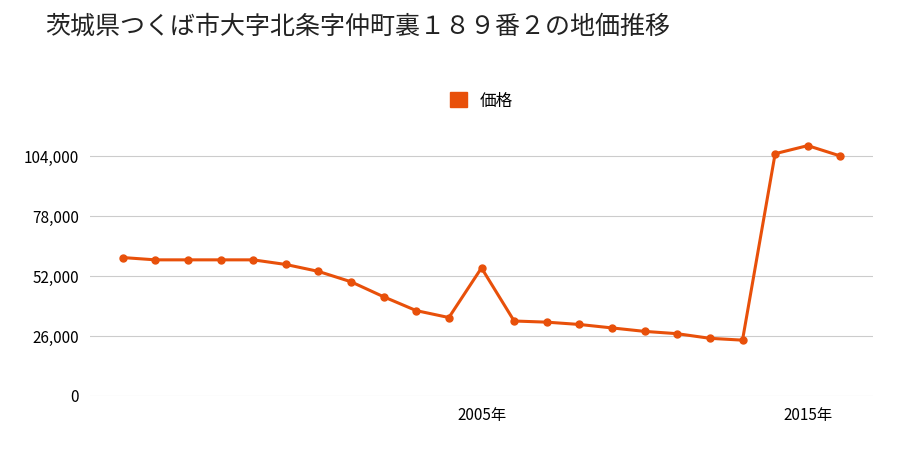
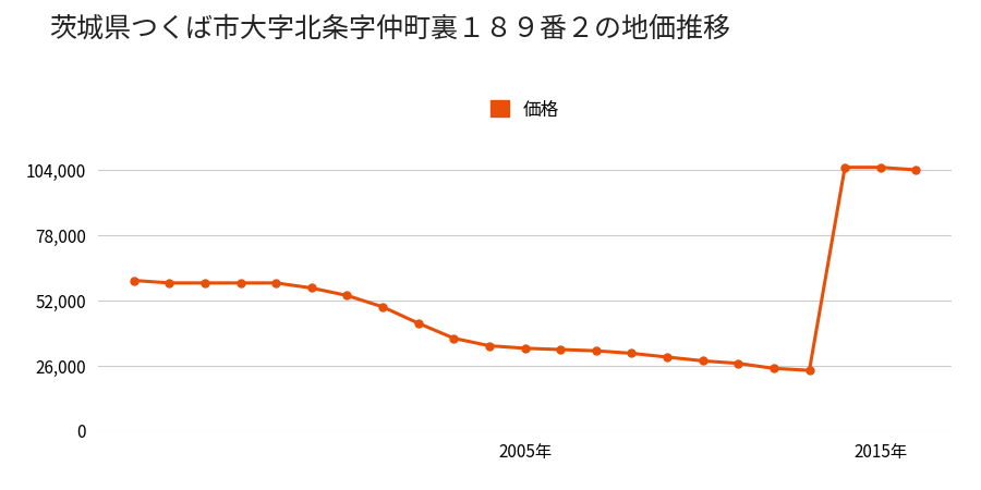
2005年: 55,500 -> 33,000
2015年: 108,500 -> 105,000
